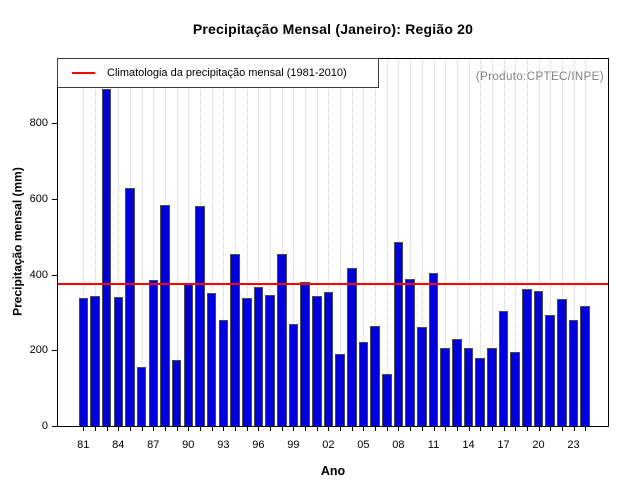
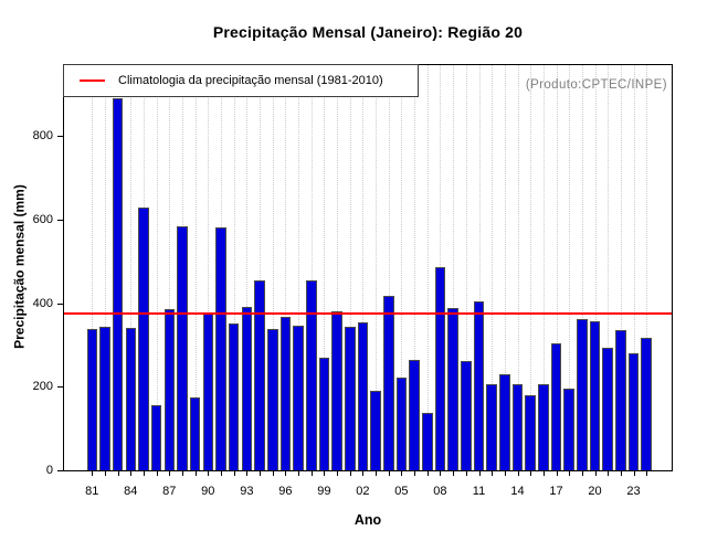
93: 280 -> 390
